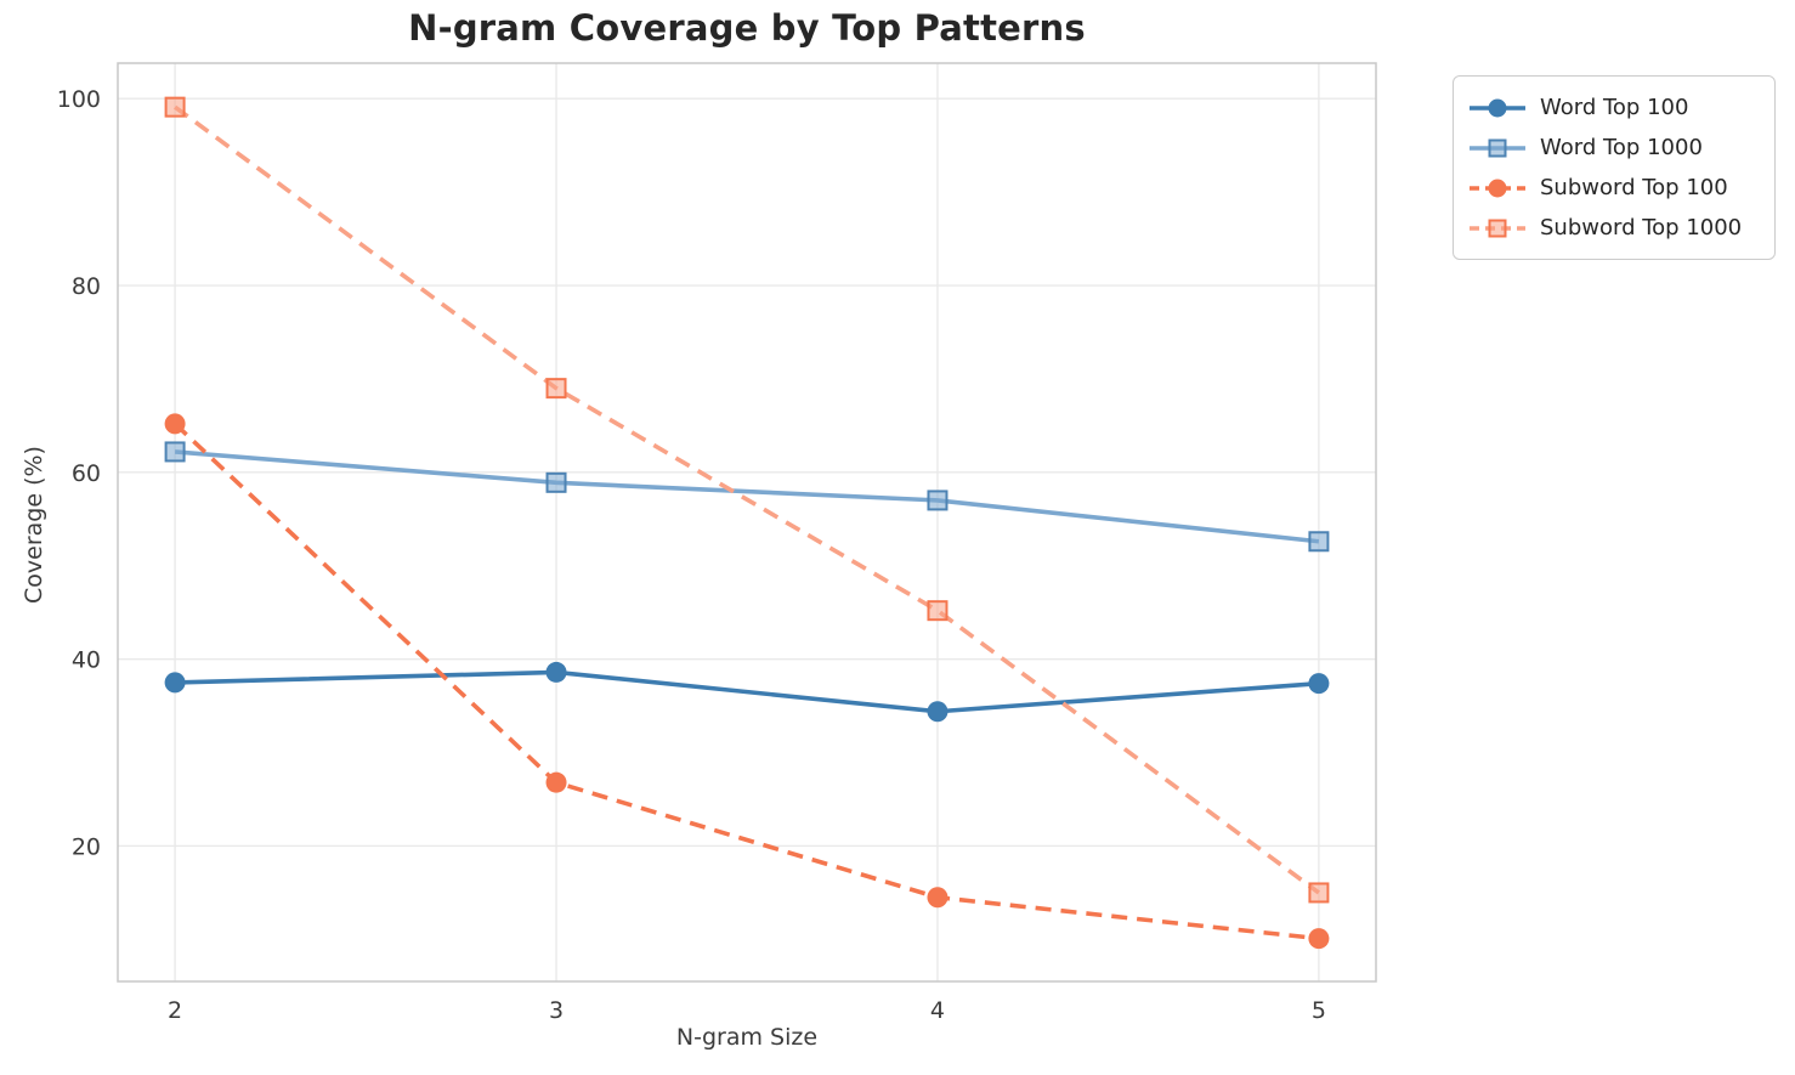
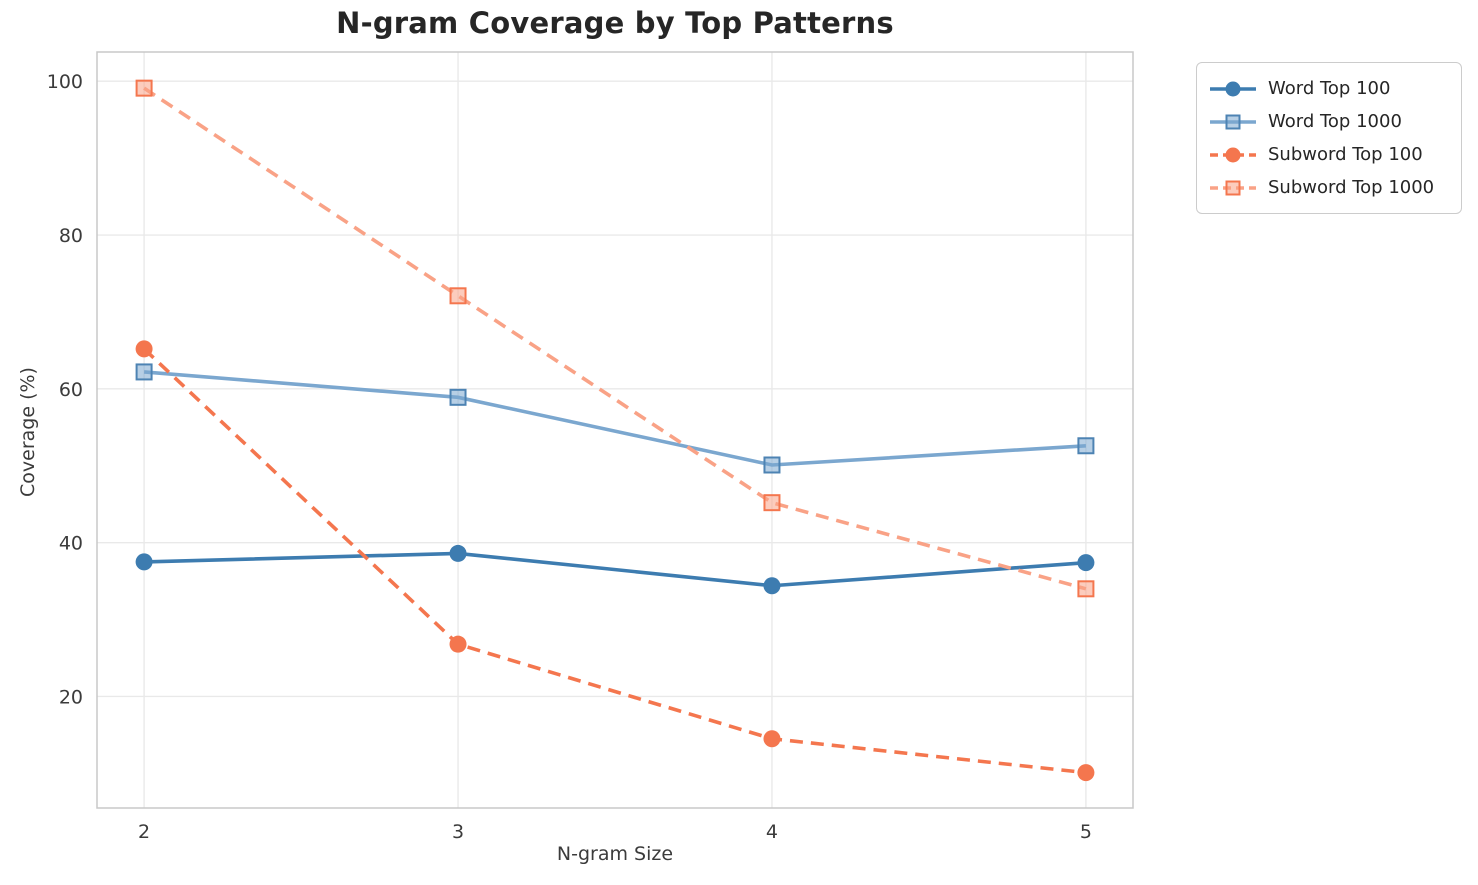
Subword Top 1000/3: 69 -> 72
Word Top 1000/4: 57 -> 50
Subword Top 1000/5: 15 -> 34
